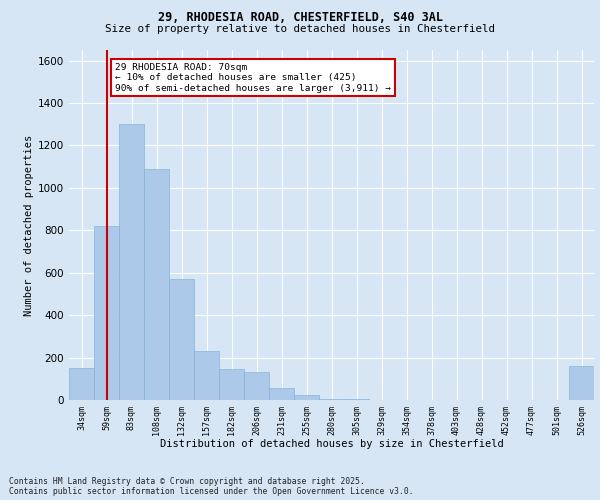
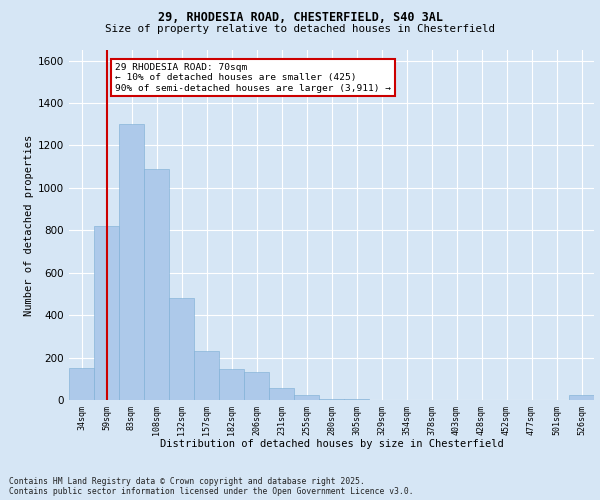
132sqm: 570 -> 480
526sqm: 160 -> 25
